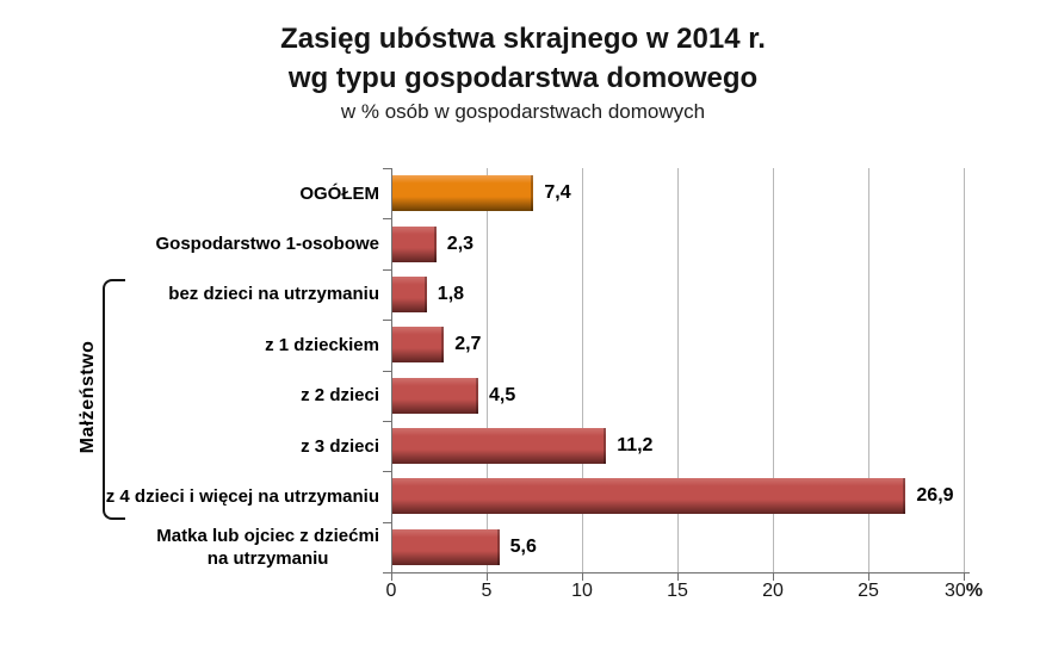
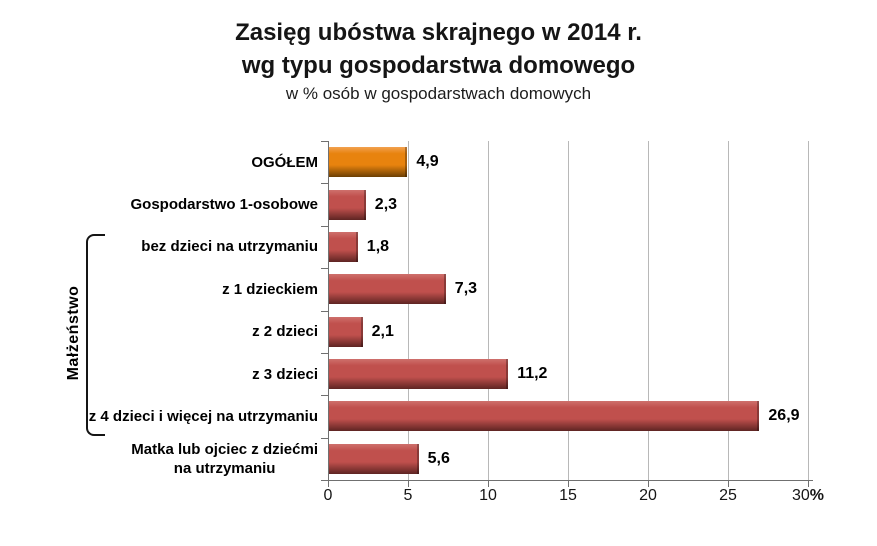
OGÓŁEM: 7,4 -> 4,9
z 1 dzieckiem: 2,7 -> 7,3
z 2 dzieci: 4,5 -> 2,1
